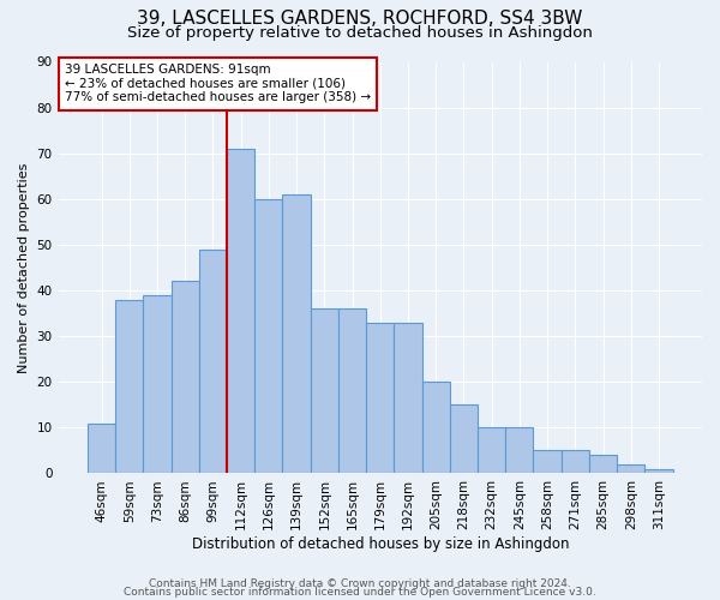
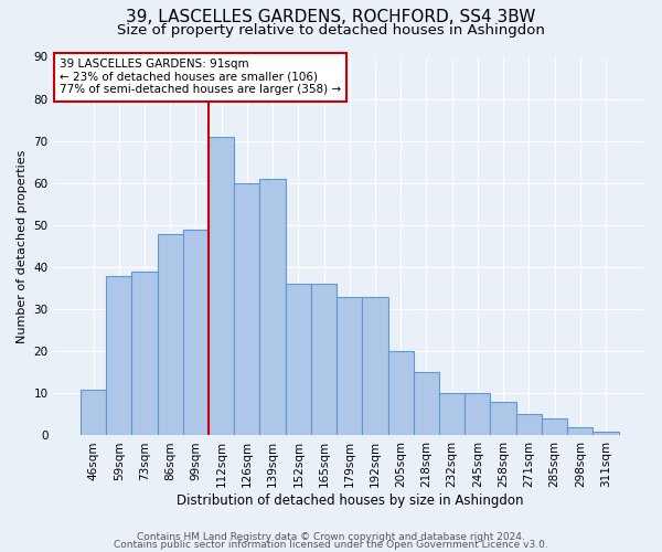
86sqm: 42 -> 48
258sqm: 5 -> 8
